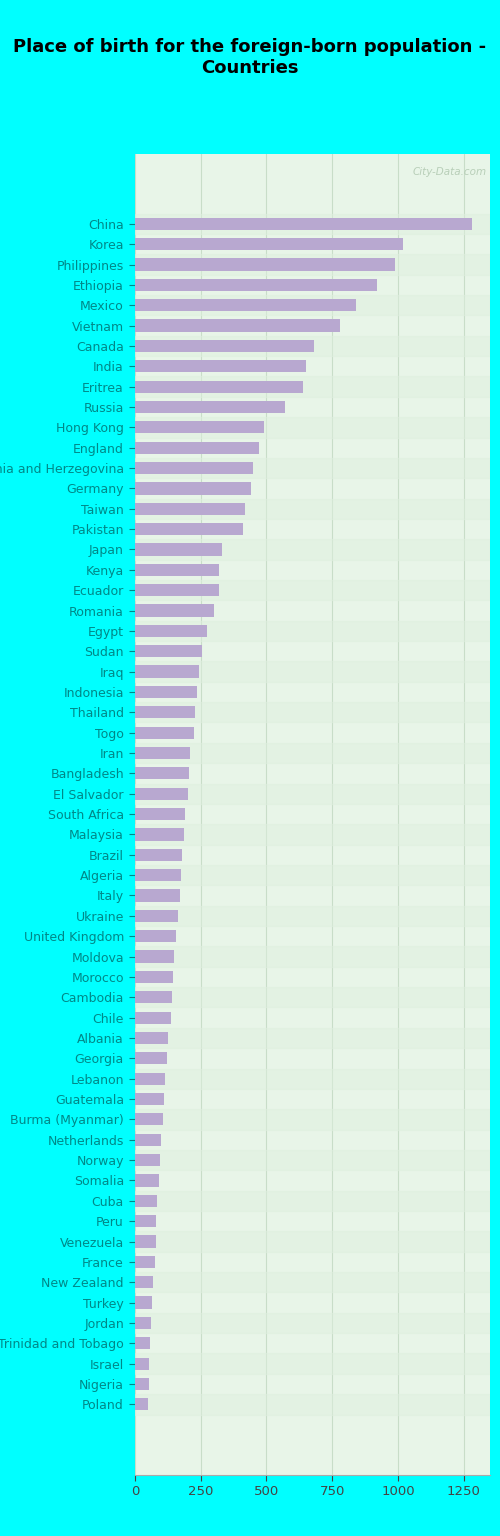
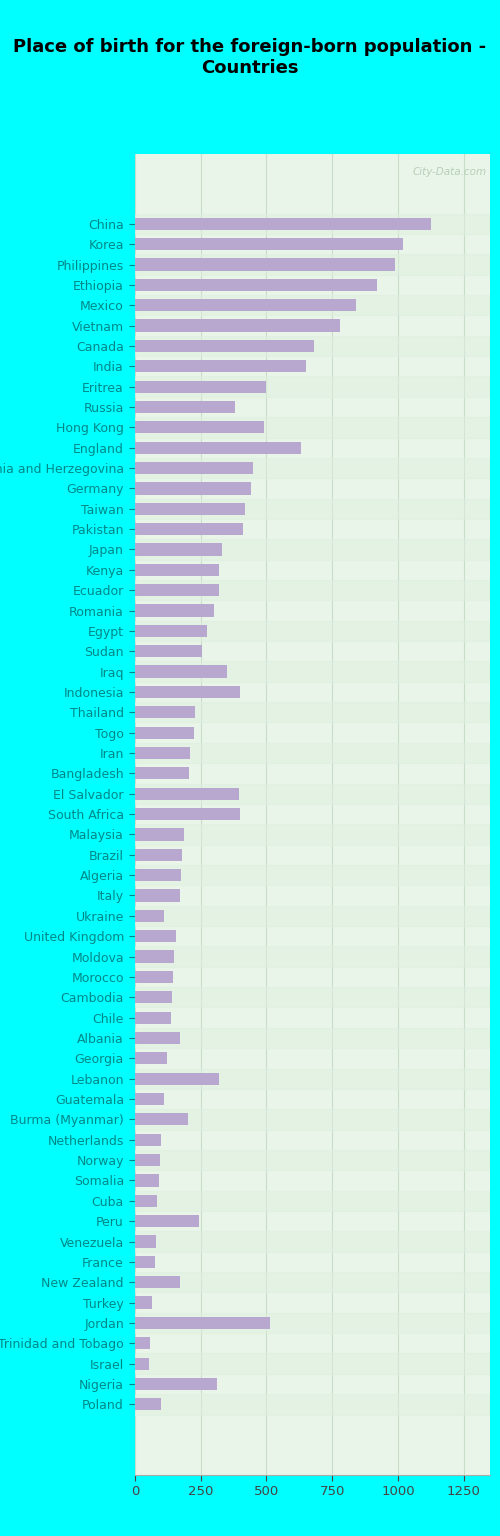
China: 1280 -> 1125
Eritrea: 640 -> 500
Russia: 570 -> 380
England: 470 -> 630
Iraq: 245 -> 350
Indonesia: 235 -> 400
El Salvador: 200 -> 395
South Africa: 190 -> 400
Ukraine: 165 -> 110
Albania: 125 -> 170
Lebanon: 115 -> 320
Burma (Myanmar): 105 -> 200
Peru: 80 -> 245
New Zealand: 70 -> 170
Jordan: 62 -> 515
Nigeria: 52 -> 310
Poland: 48 -> 100
